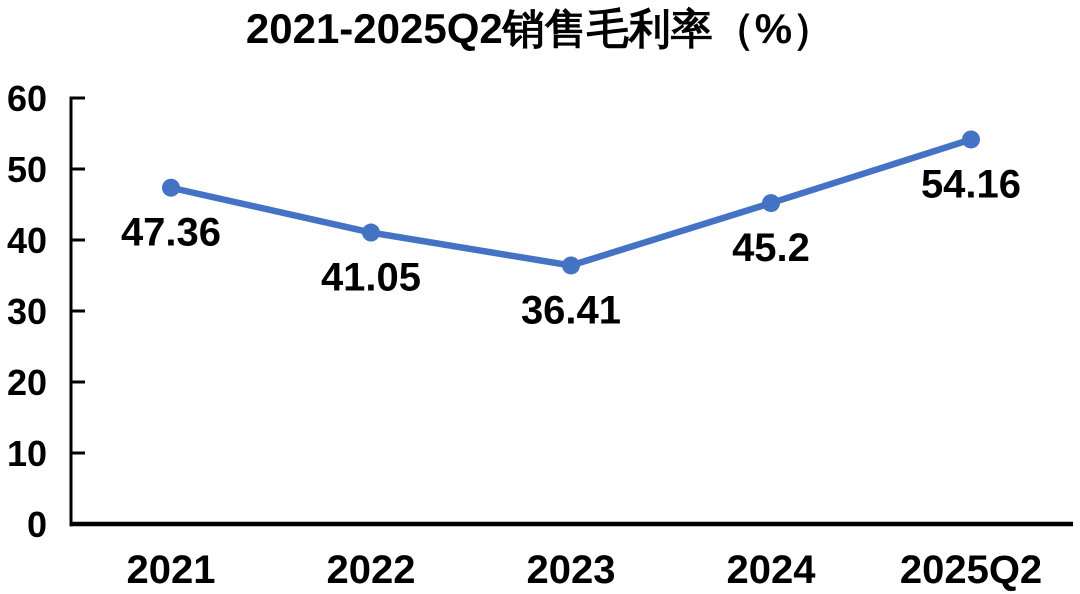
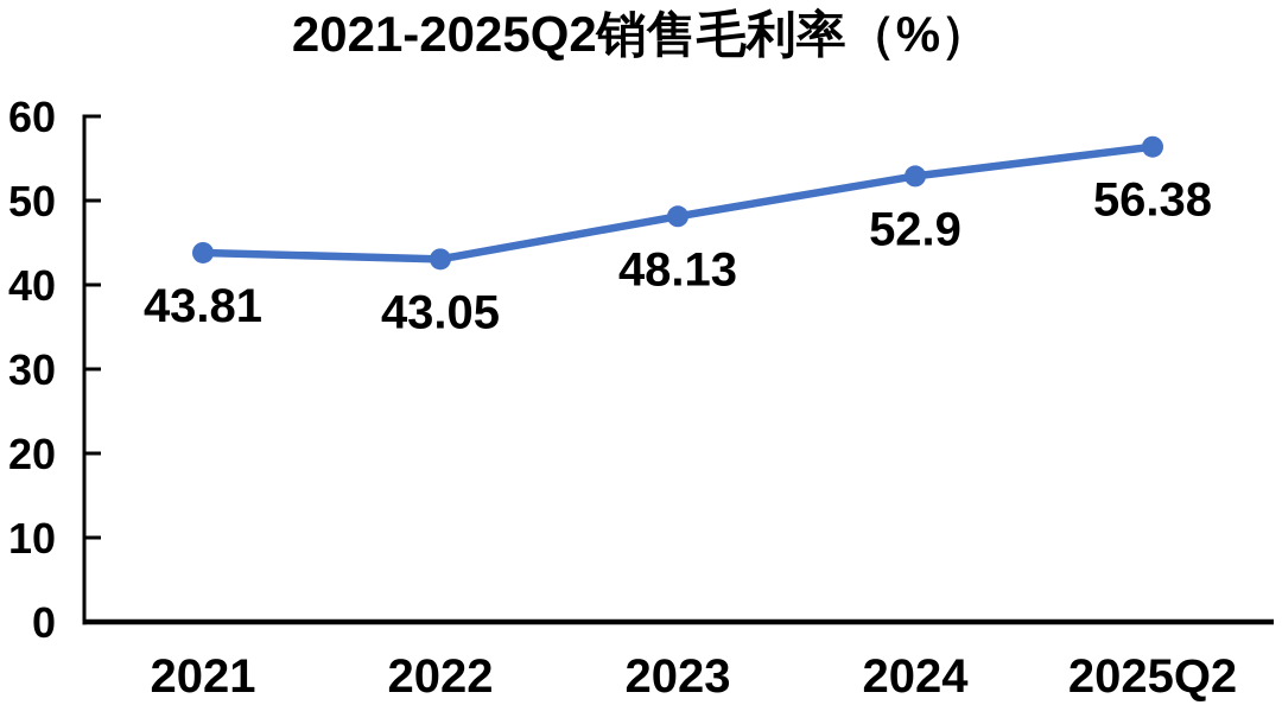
2021: 47.36 -> 43.81
2022: 41.05 -> 43.05
2023: 36.41 -> 48.13
2024: 45.2 -> 52.9
2025Q2: 54.16 -> 56.38
